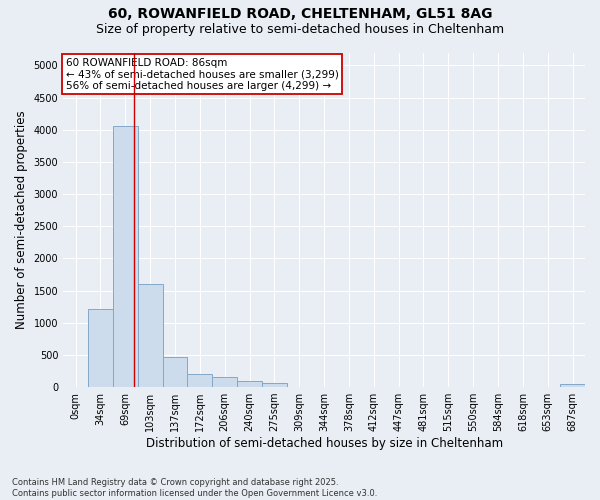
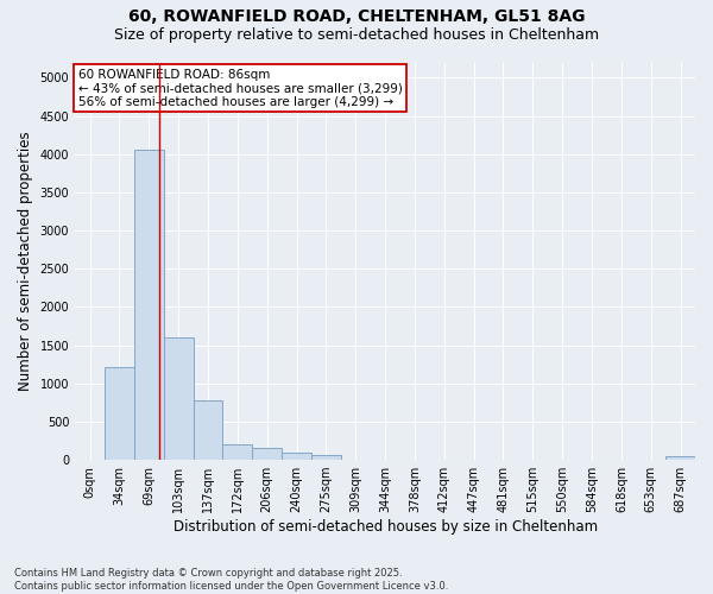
137sqm: 470 -> 780
